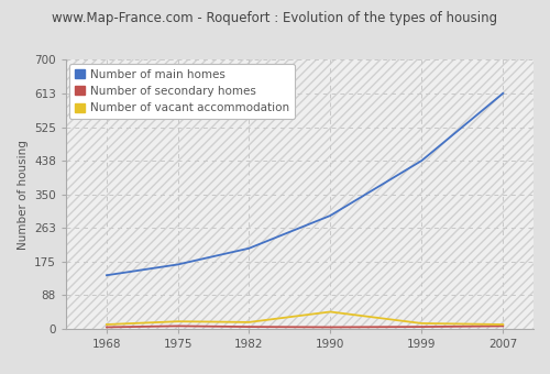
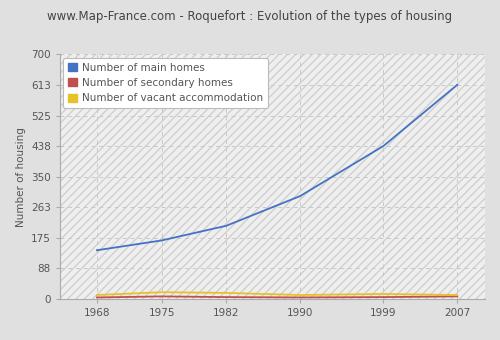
Number of vacant accommodation/1990: 45 -> 12
